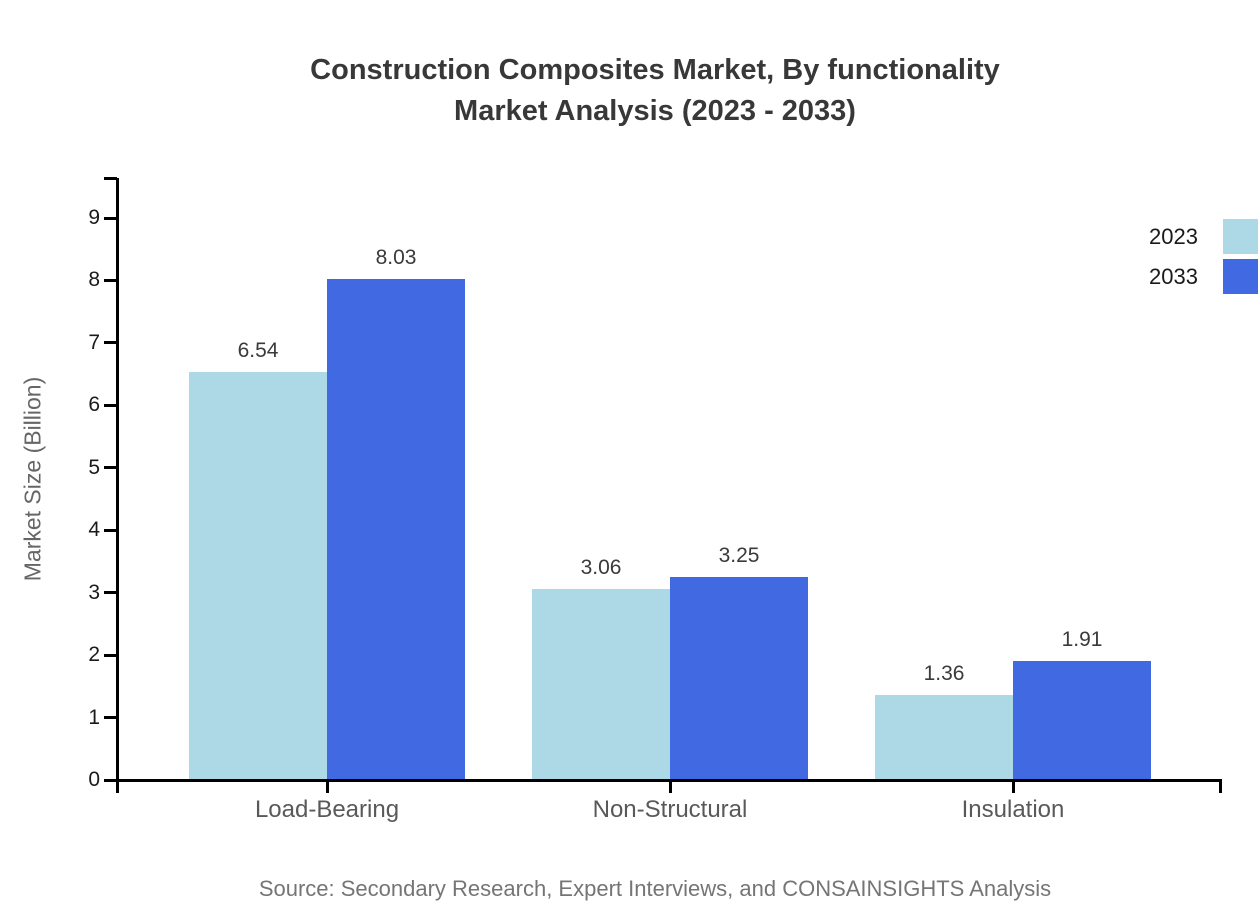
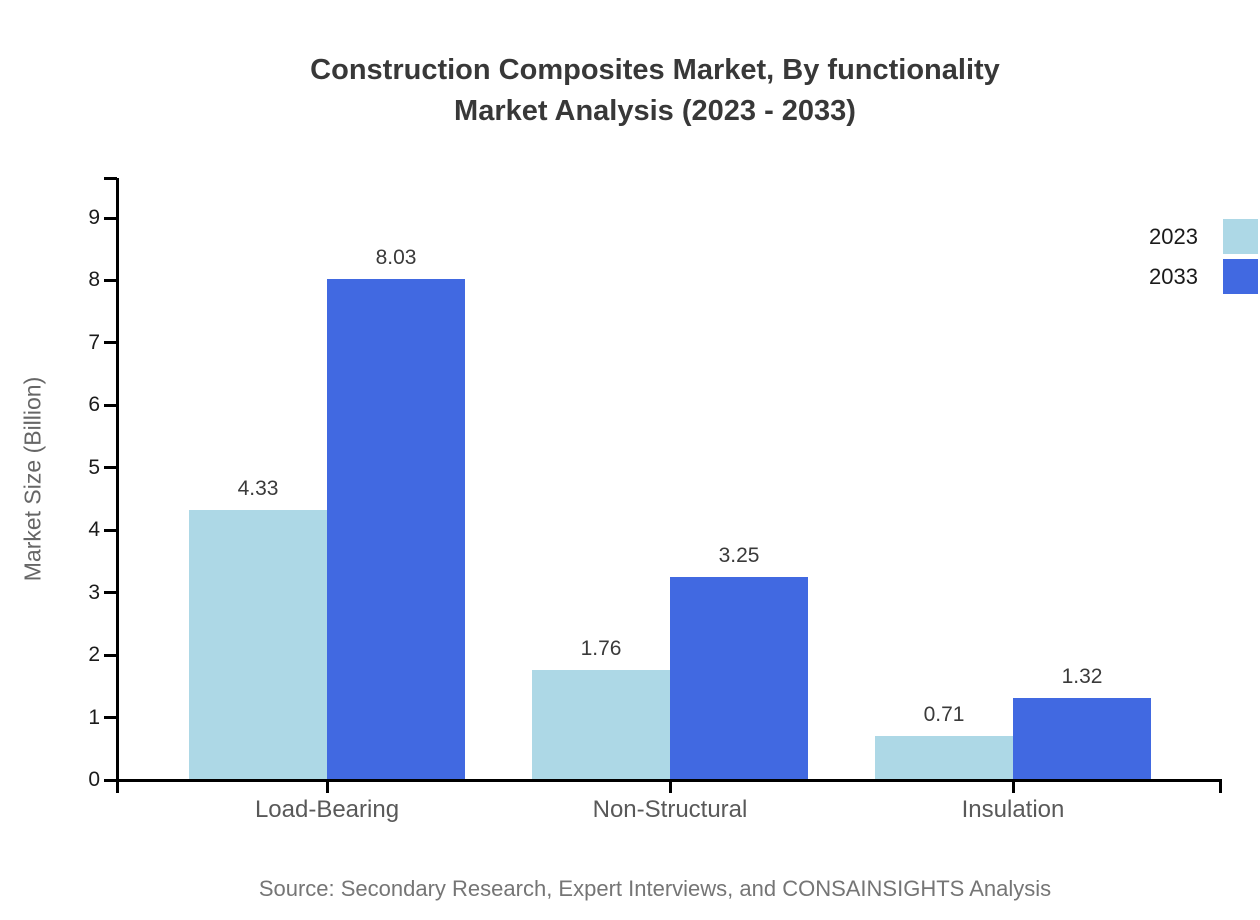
2023/Load-Bearing: 6.54 -> 4.33
2023/Non-Structural: 3.06 -> 1.76
2023/Insulation: 1.36 -> 0.71
2033/Insulation: 1.91 -> 1.32
